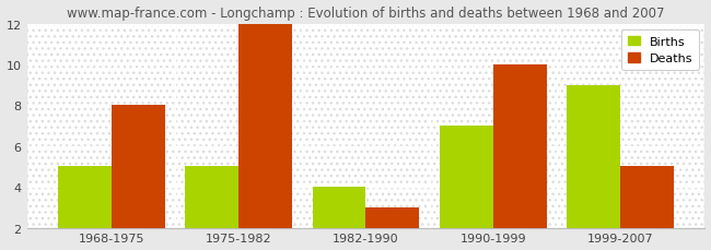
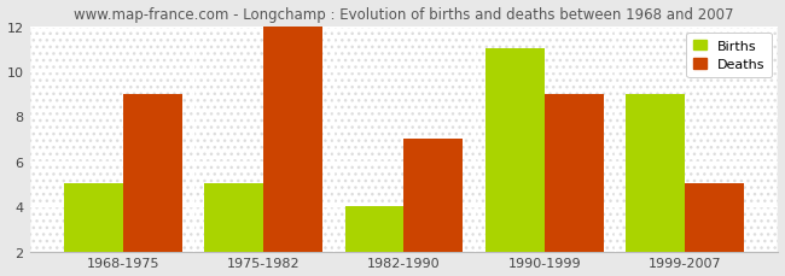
Deaths/1968-1975: 8 -> 9
Deaths/1982-1990: 3 -> 7
Births/1990-1999: 7 -> 11
Deaths/1990-1999: 10 -> 9
